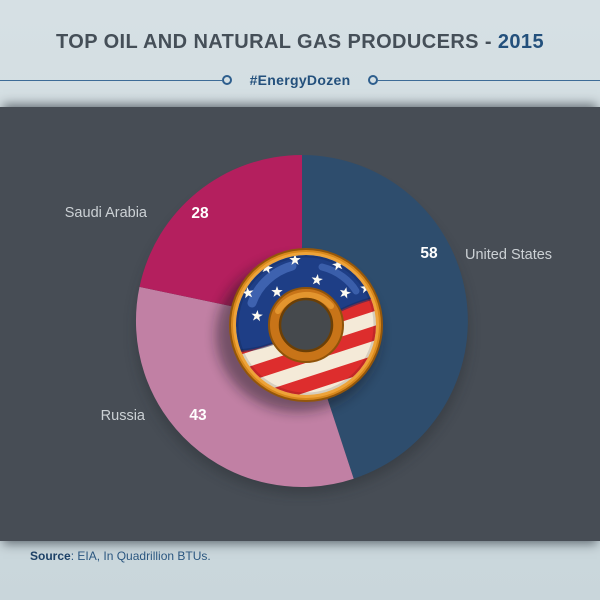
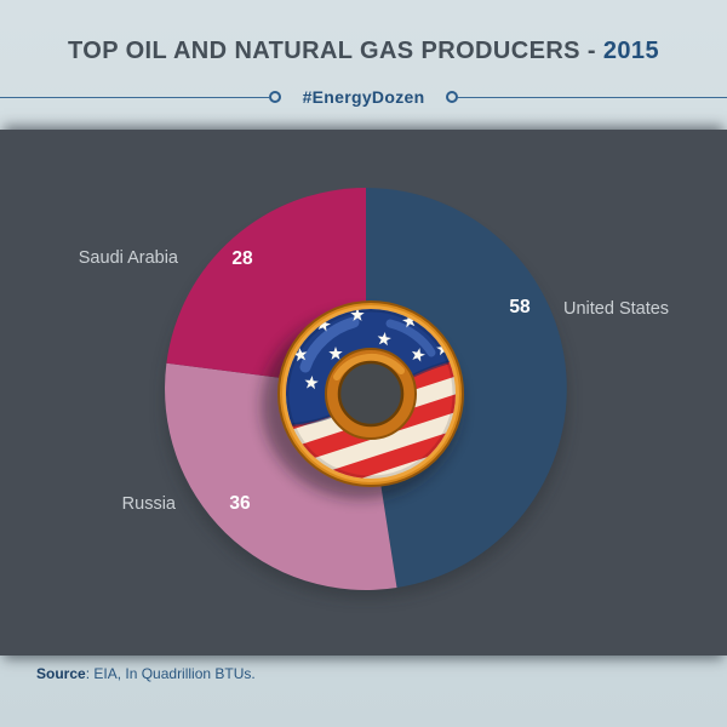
Russia: 43 -> 36
